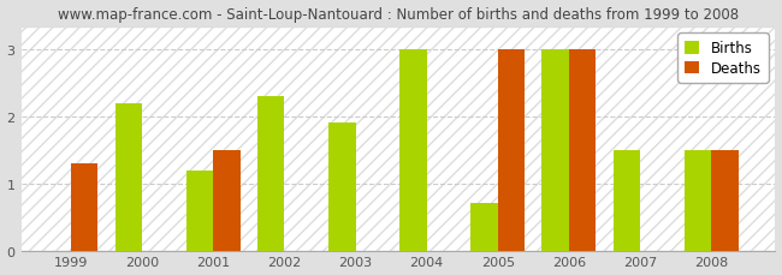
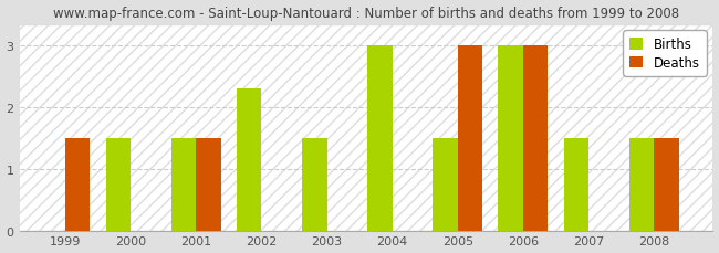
Deaths/1999: 1.3 -> 1.5
Births/2000: 2.2 -> 1.5
Births/2001: 1.2 -> 1.5
Births/2003: 1.9 -> 1.5
Births/2005: 0.7 -> 1.5
